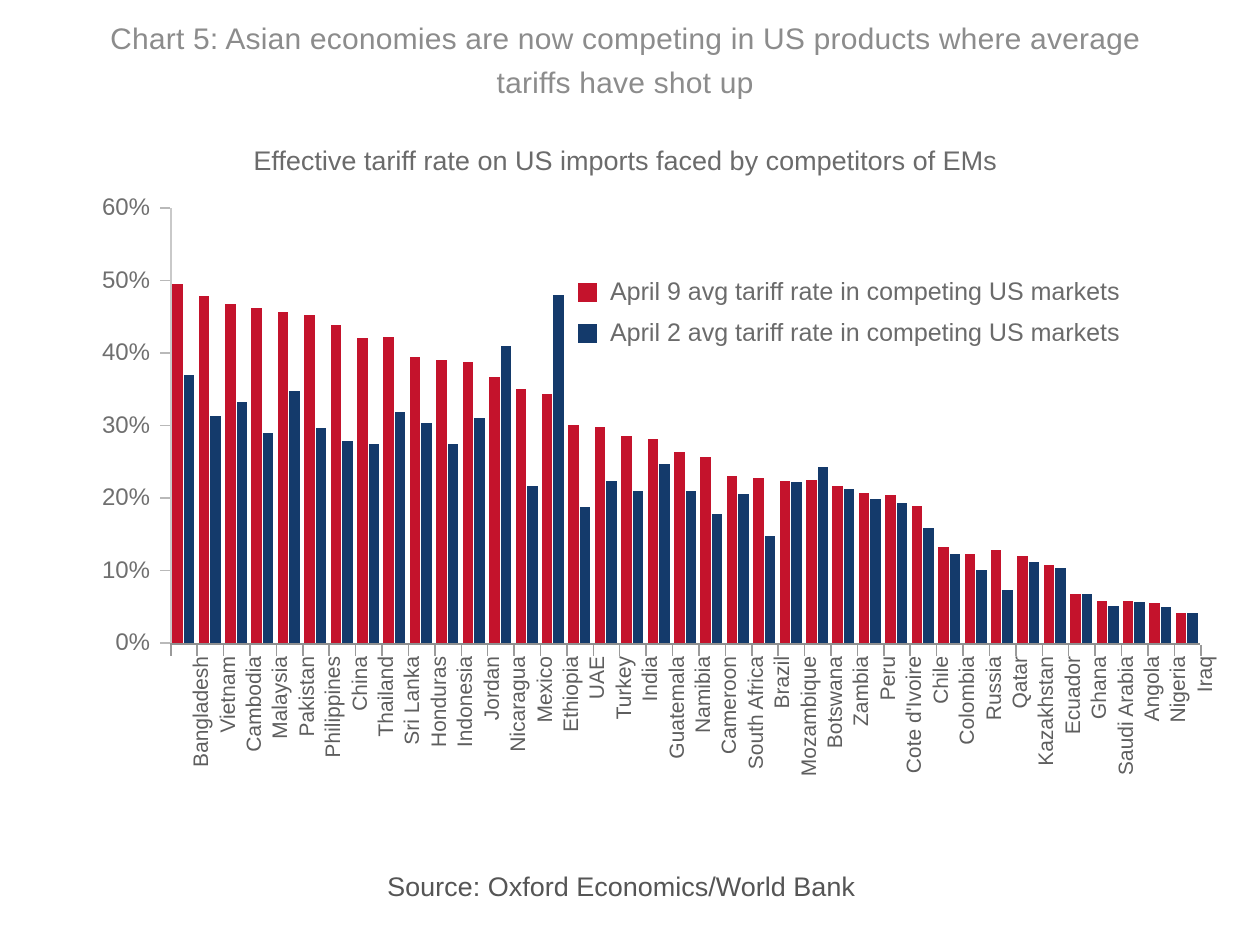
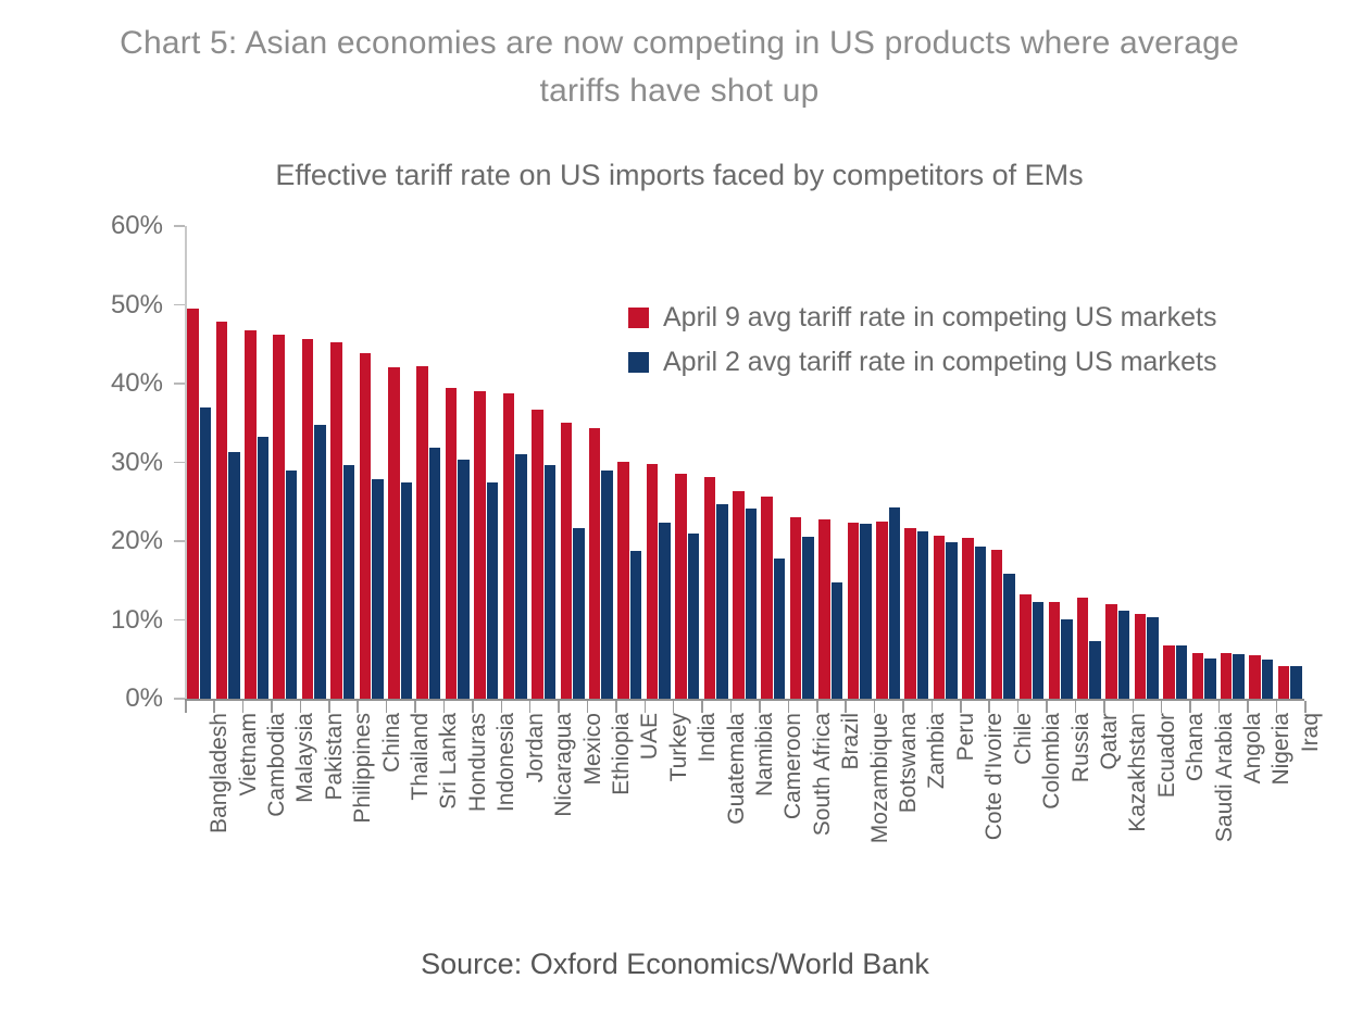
April 2 avg tariff rate in competing US markets/Nicaragua: 41% -> 30%
April 2 avg tariff rate in competing US markets/Ethiopia: 48% -> 29%
April 2 avg tariff rate in competing US markets/Namibia: 21% -> 24%
